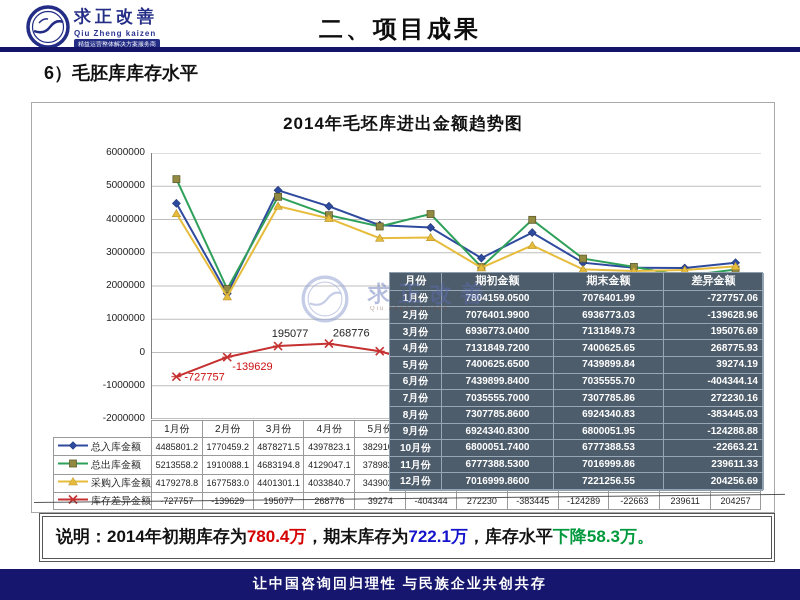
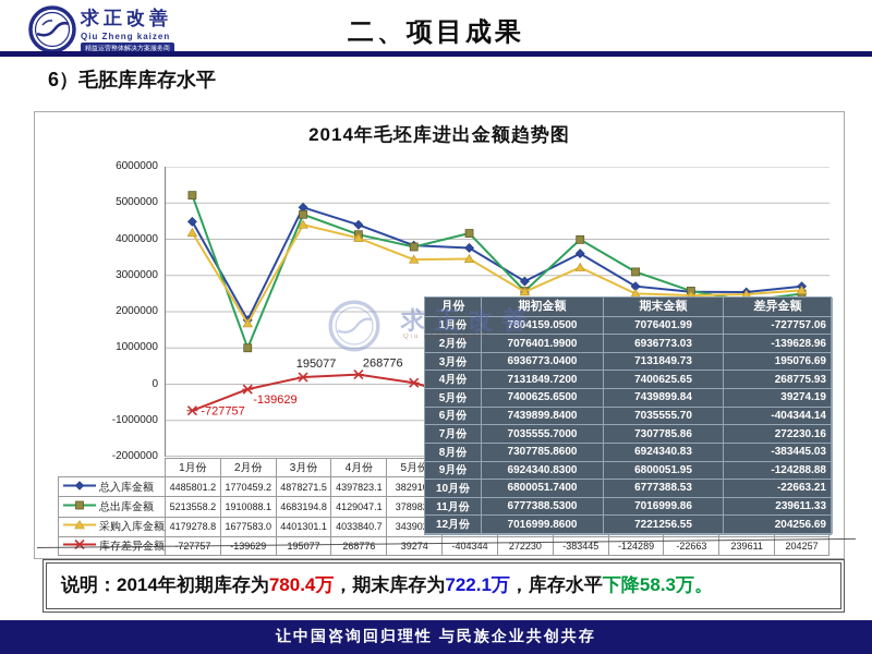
总出库金额/2月份: 1900000 -> 1000000
总出库金额/9月份: 2800000 -> 3100000
